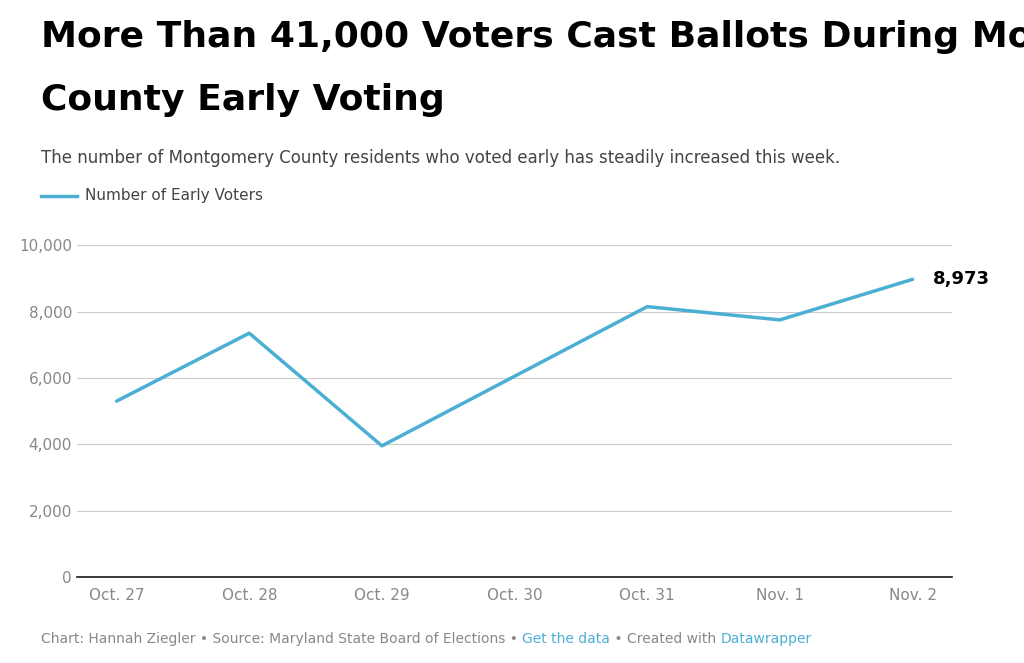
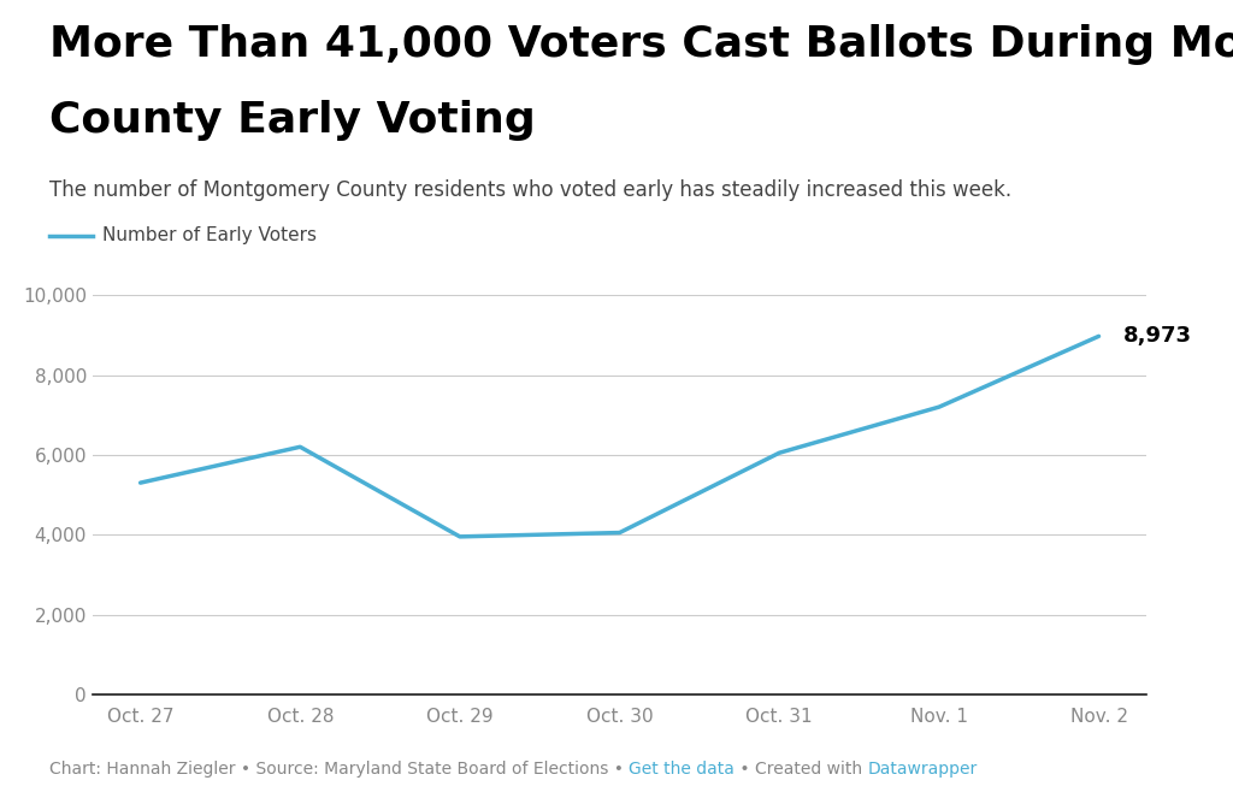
Oct. 28: 7,350 -> 6,200
Oct. 30: 6,050 -> 4,050
Oct. 31: 8,150 -> 6,050
Nov. 1: 7,750 -> 7,200
